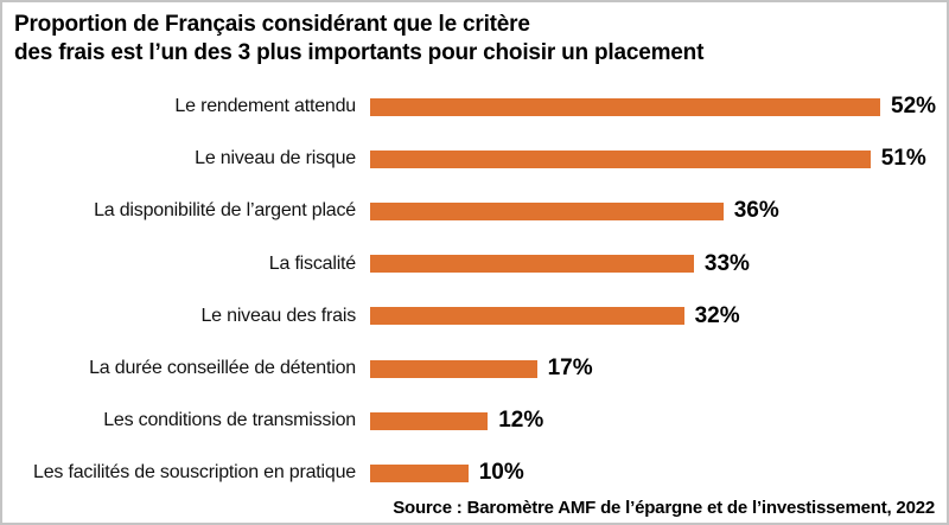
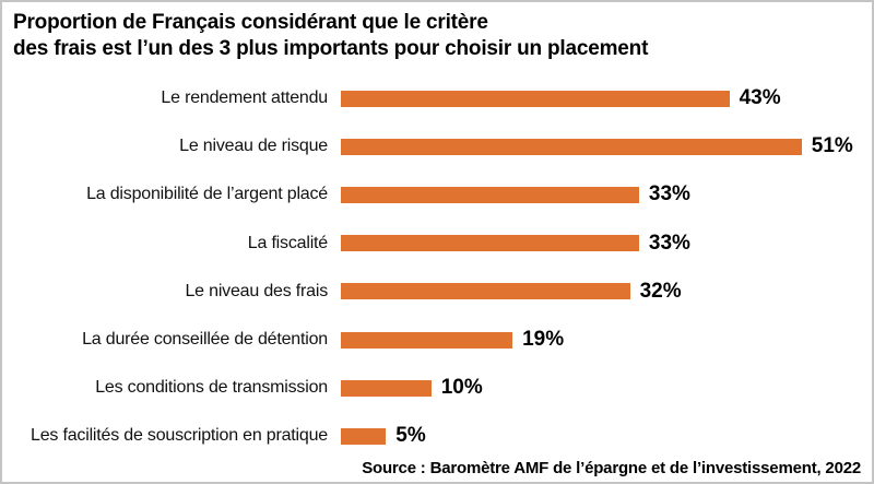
Le rendement attendu: 52% -> 43%
La disponibilité de l’argent placé: 36% -> 33%
La durée conseillée de détention: 17% -> 19%
Les conditions de transmission: 12% -> 10%
Les facilités de souscription en pratique: 10% -> 5%
